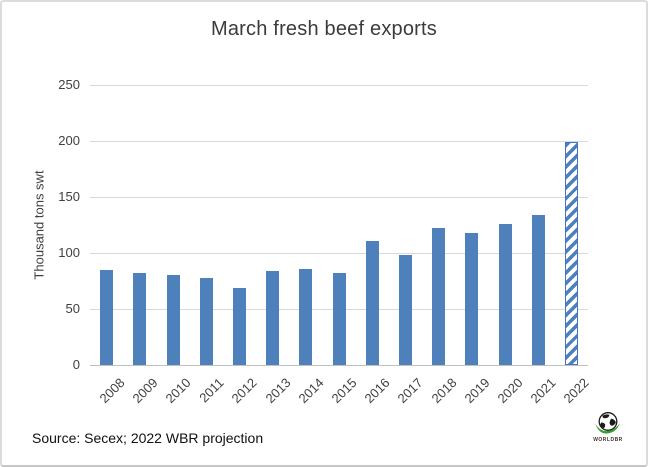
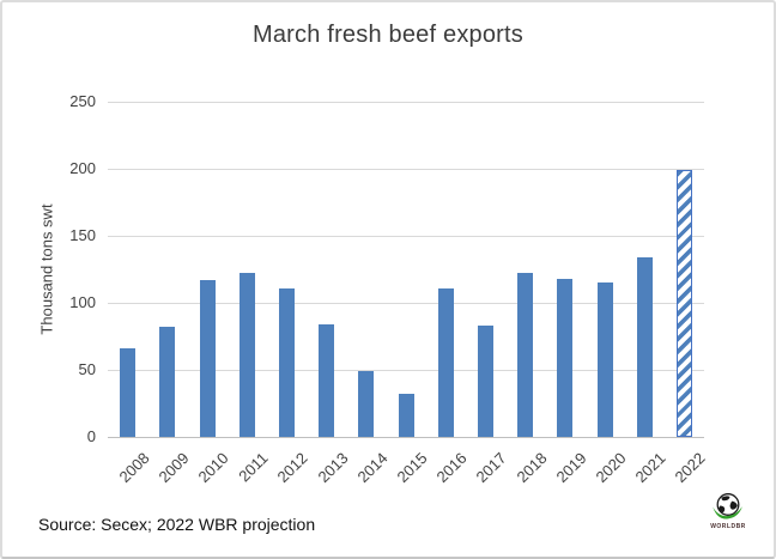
2008: 85 -> 66
2010: 80 -> 117
2011: 78 -> 122
2012: 69 -> 111
2014: 86 -> 49
2015: 82 -> 32
2017: 98 -> 83
2020: 126 -> 115
